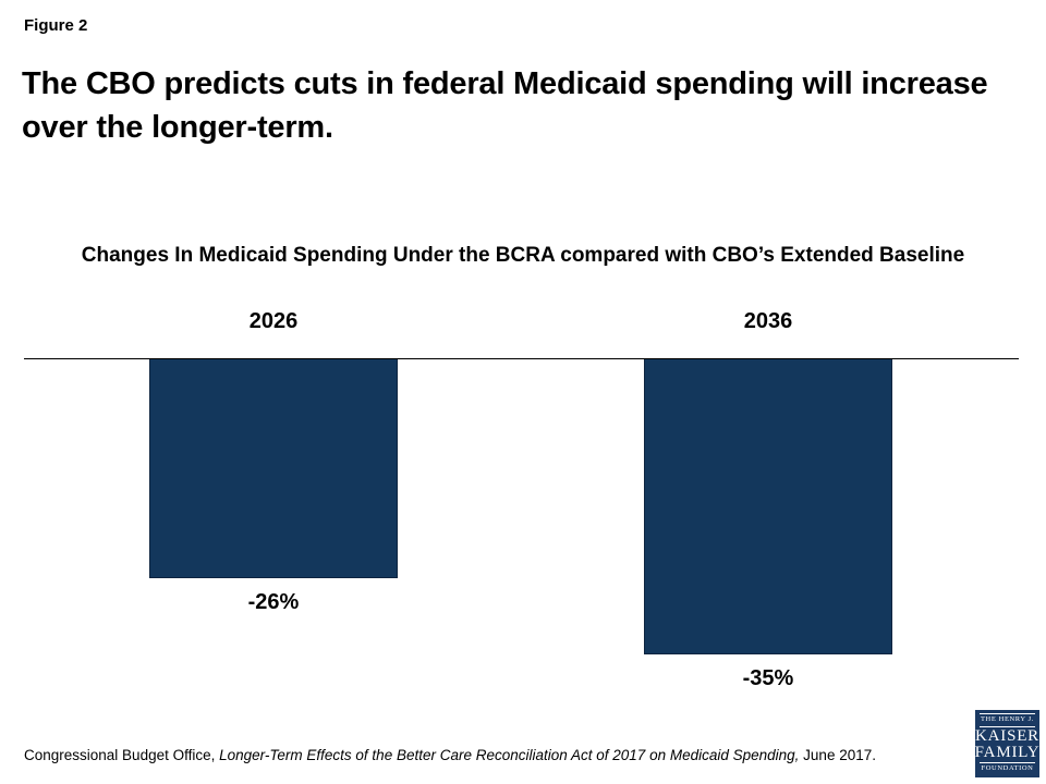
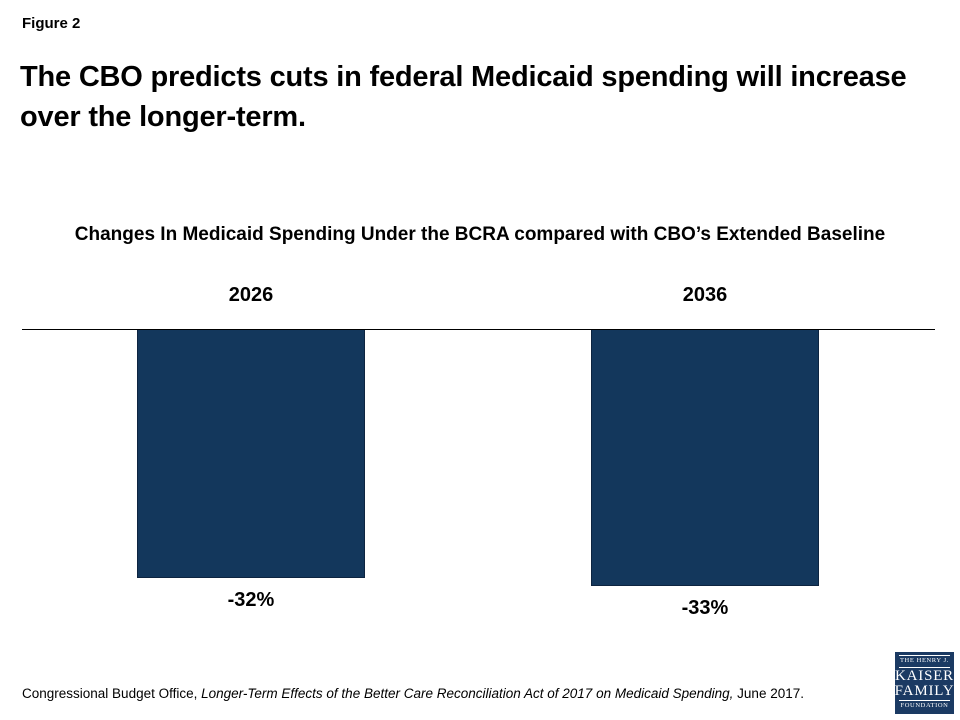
2026: -26% -> -32%
2036: -35% -> -33%
